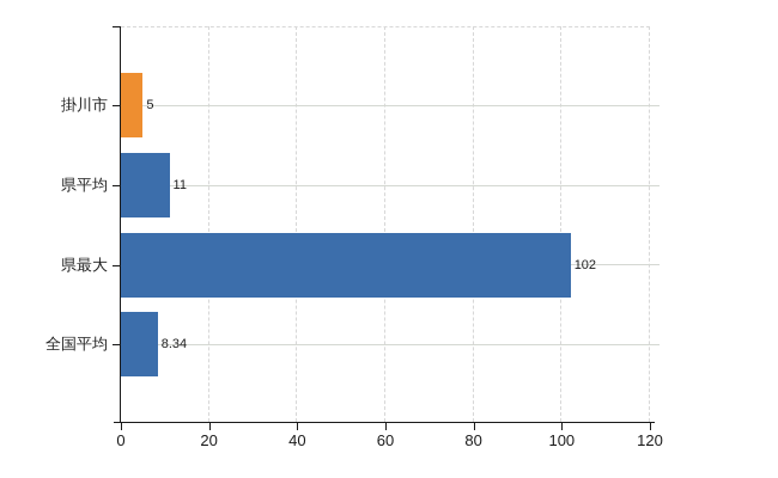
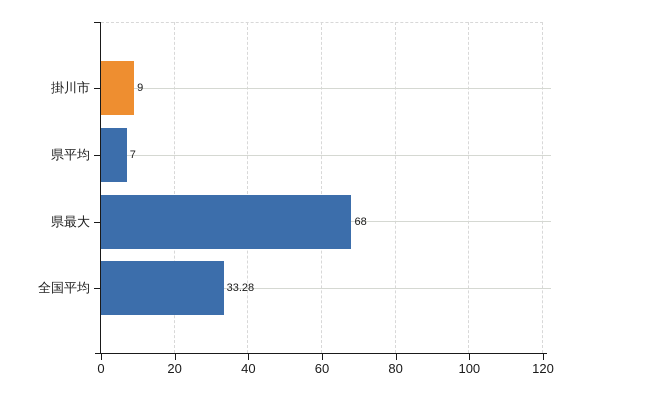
掛川市: 5 -> 9
県平均: 11 -> 7
県最大: 102 -> 68
全国平均: 8.34 -> 33.28
